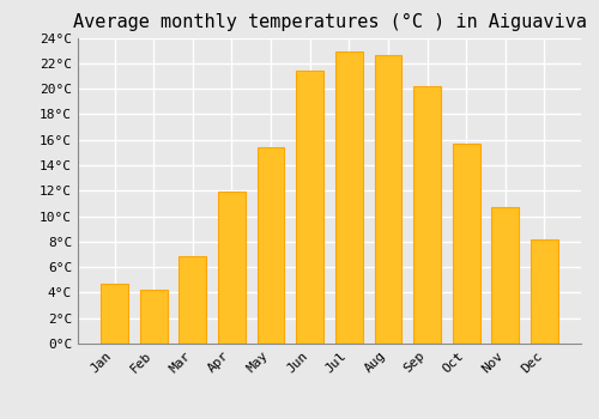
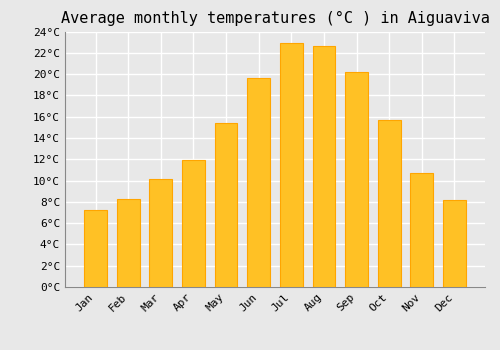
Jan: 4.7°C -> 7.2°C
Feb: 4.2°C -> 8.3°C
Mar: 6.9°C -> 10.1°C
Jun: 21.4°C -> 19.6°C
